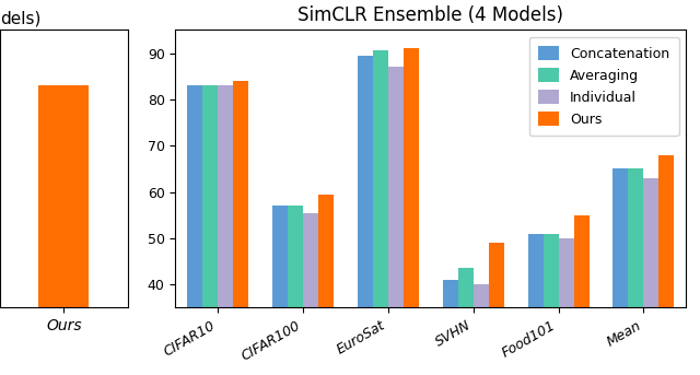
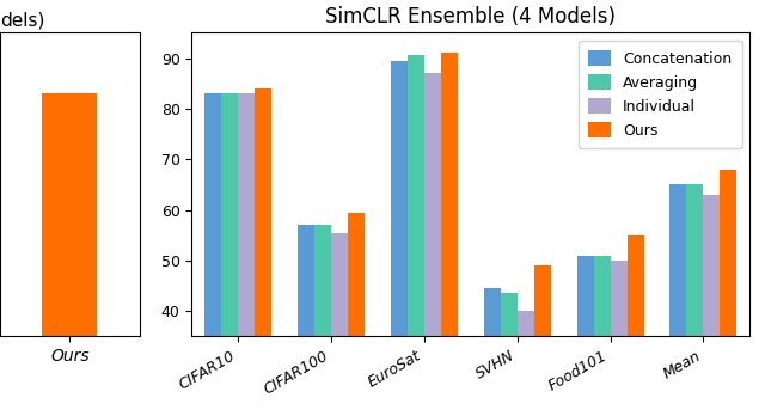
SimCLR Ensemble (4 Models)/Concatenation/SVHN: 41.0 -> 44.5
